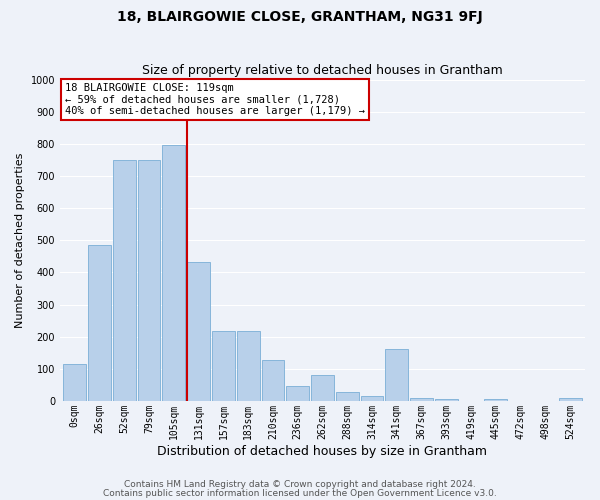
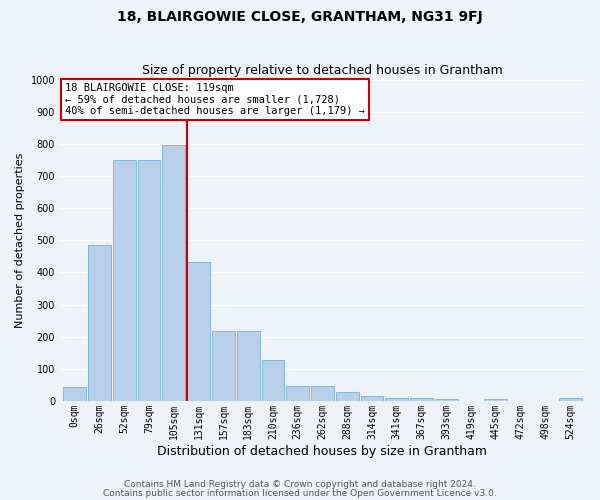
0sqm: 115 -> 43
262sqm: 80 -> 47
341sqm: 160 -> 10
